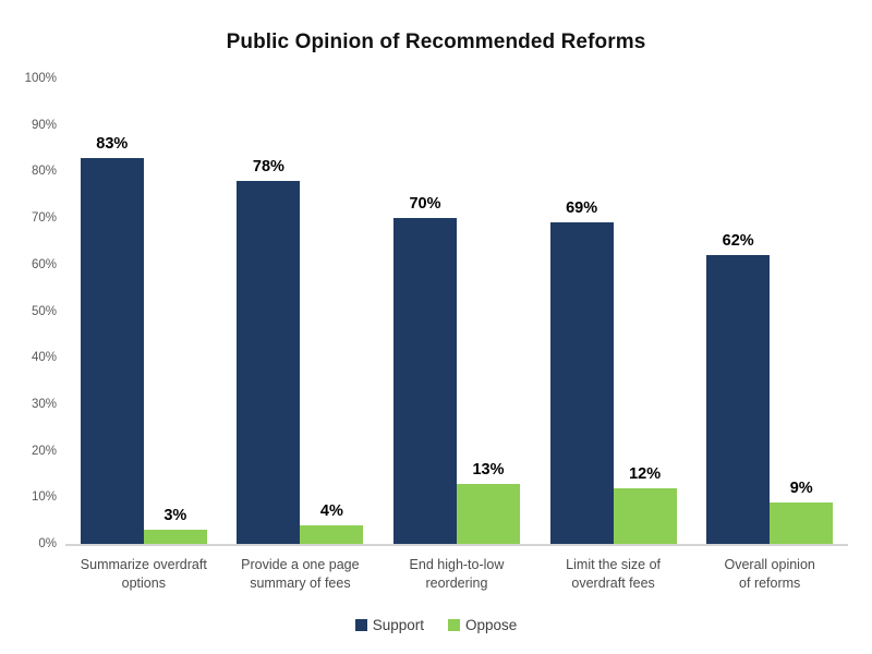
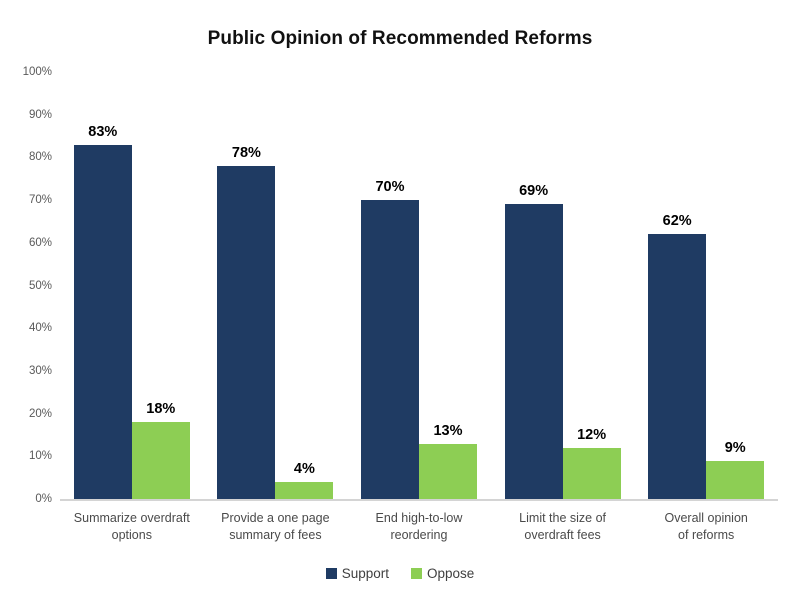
Oppose/Summarize overdraft options: 3% -> 18%
